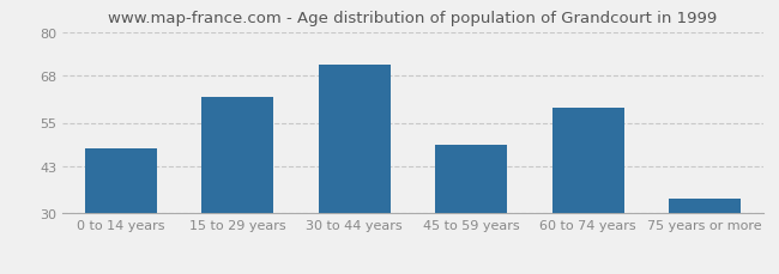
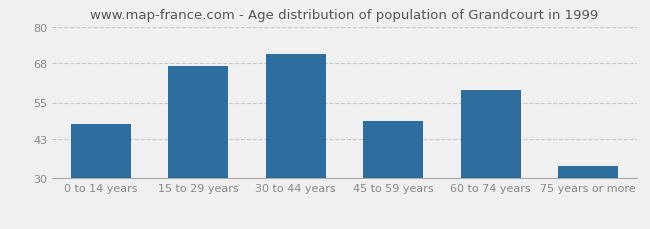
15 to 29 years: 62 -> 67
